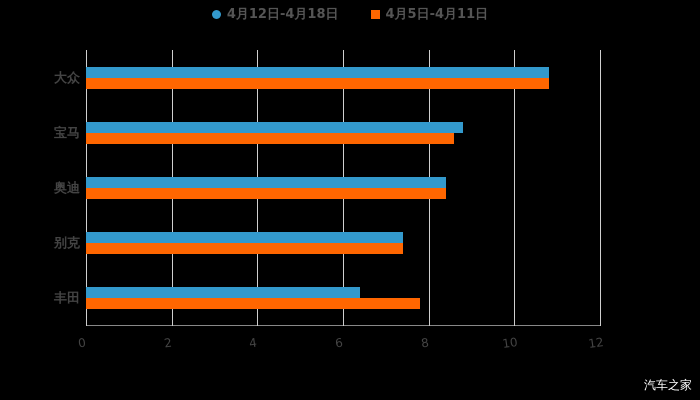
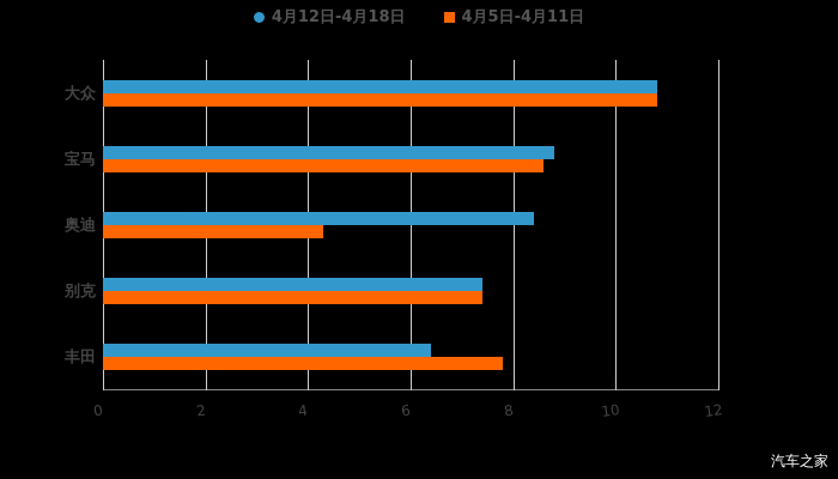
4月5日-4月11日/奥迪: 8.4 -> 4.3
